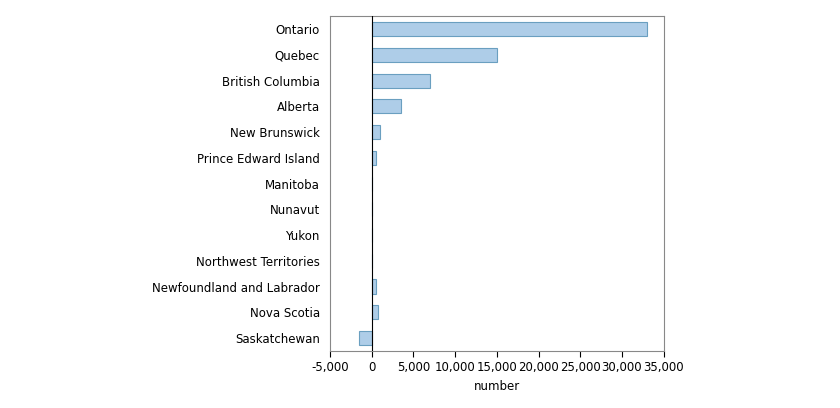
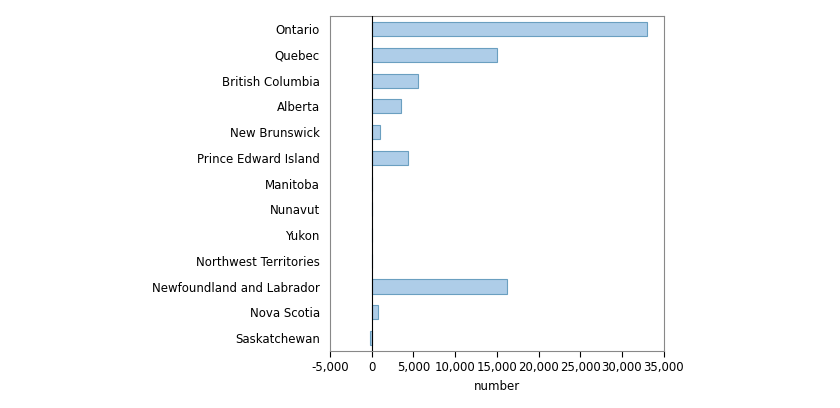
British Columbia: 7,000 -> 5,600
Prince Edward Island: 500 -> 4,400
Newfoundland and Labrador: 500 -> 16,200
Saskatchewan: -1,500 -> -200
